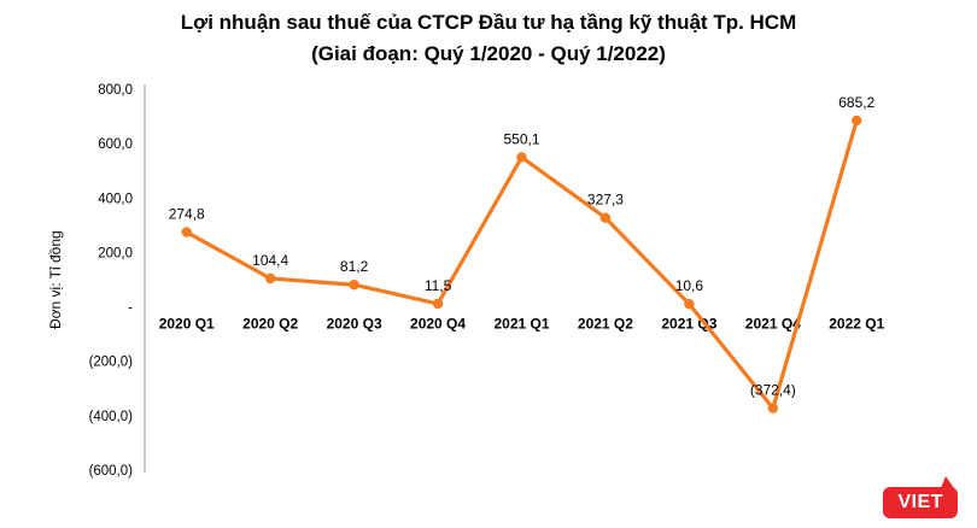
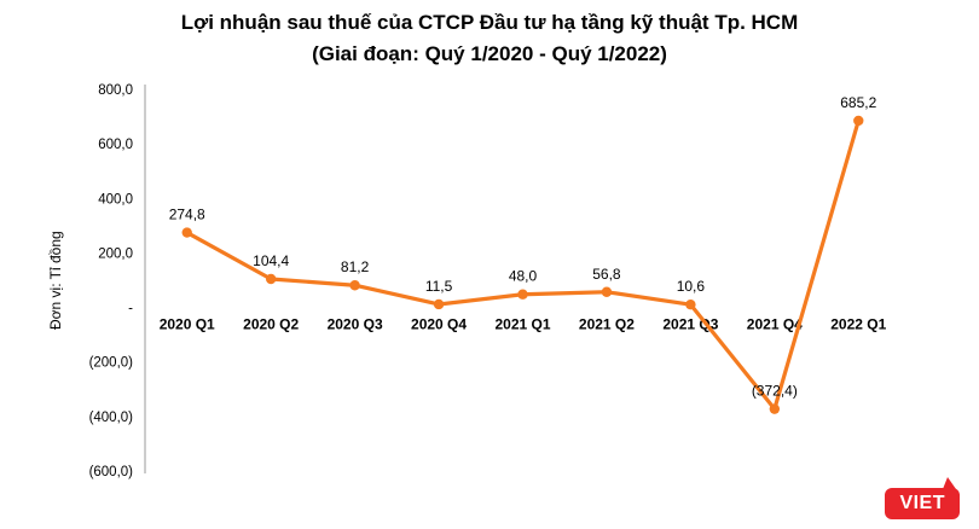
2021 Q1: 550,1 -> 48,0
2021 Q2: 327,3 -> 56,8
